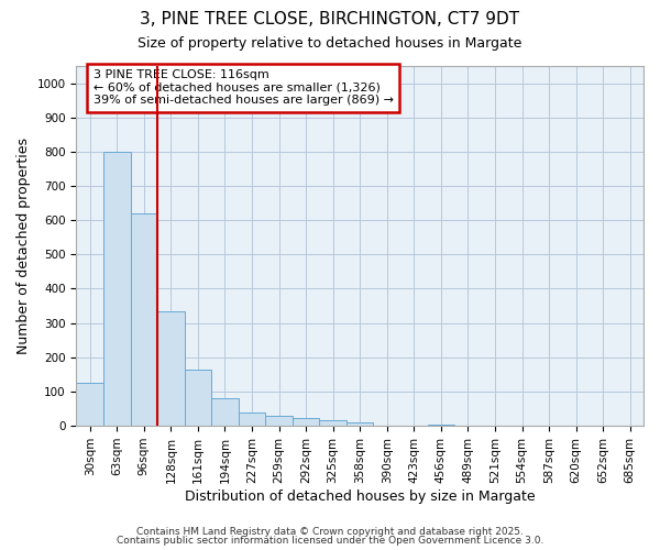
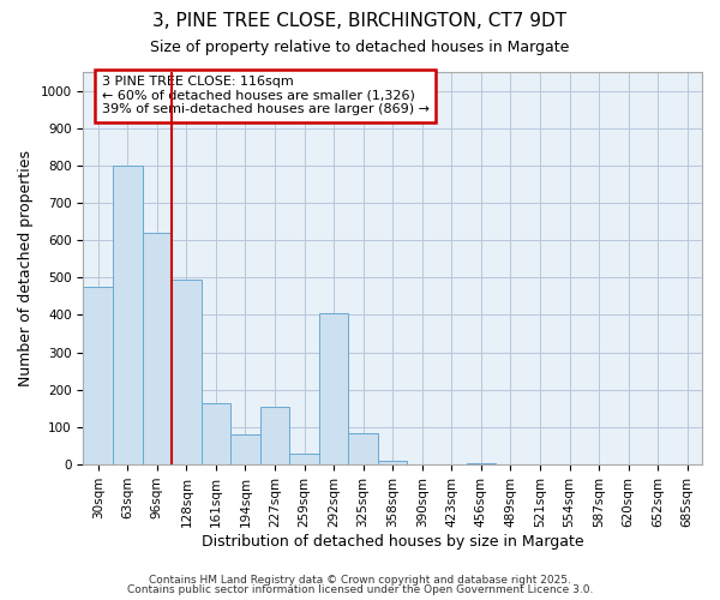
30sqm: 125 -> 475
128sqm: 335 -> 495
227sqm: 38 -> 155
292sqm: 22 -> 405
325sqm: 15 -> 85
